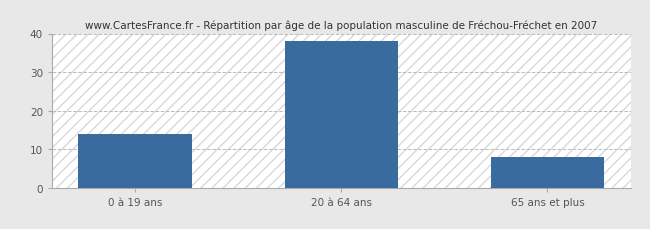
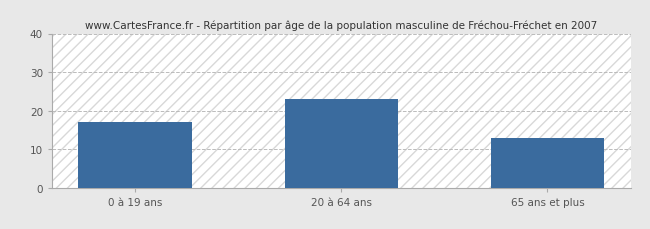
0 à 19 ans: 14 -> 17
20 à 64 ans: 38 -> 23
65 ans et plus: 8 -> 13
